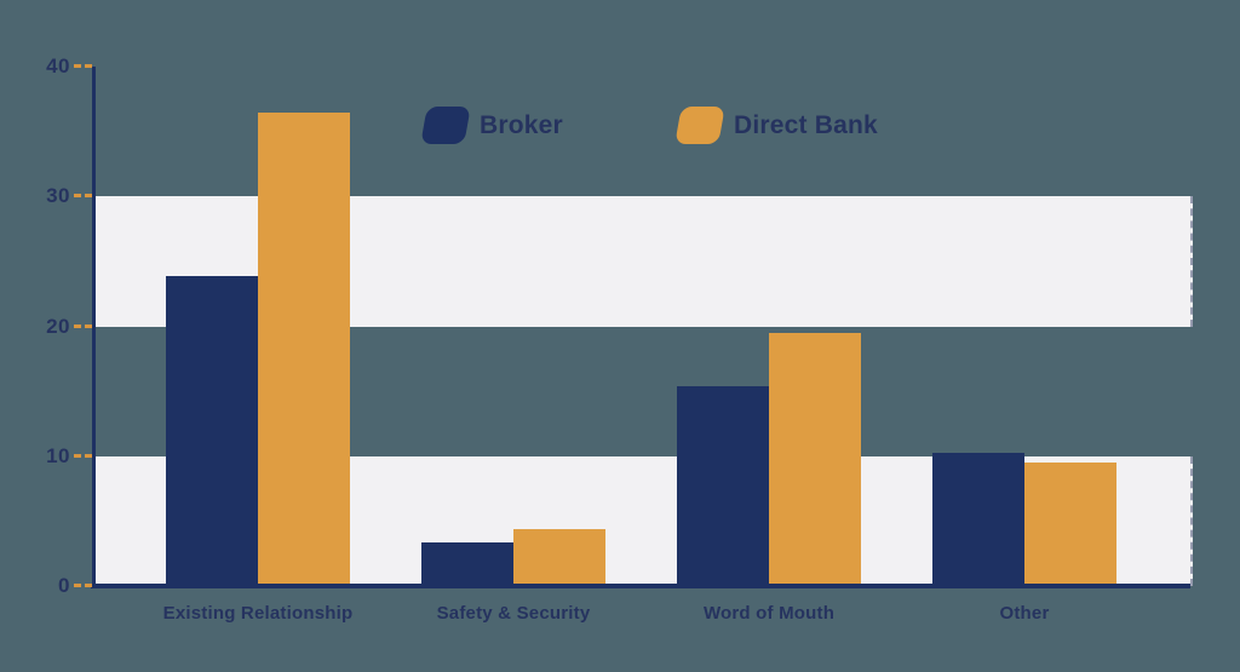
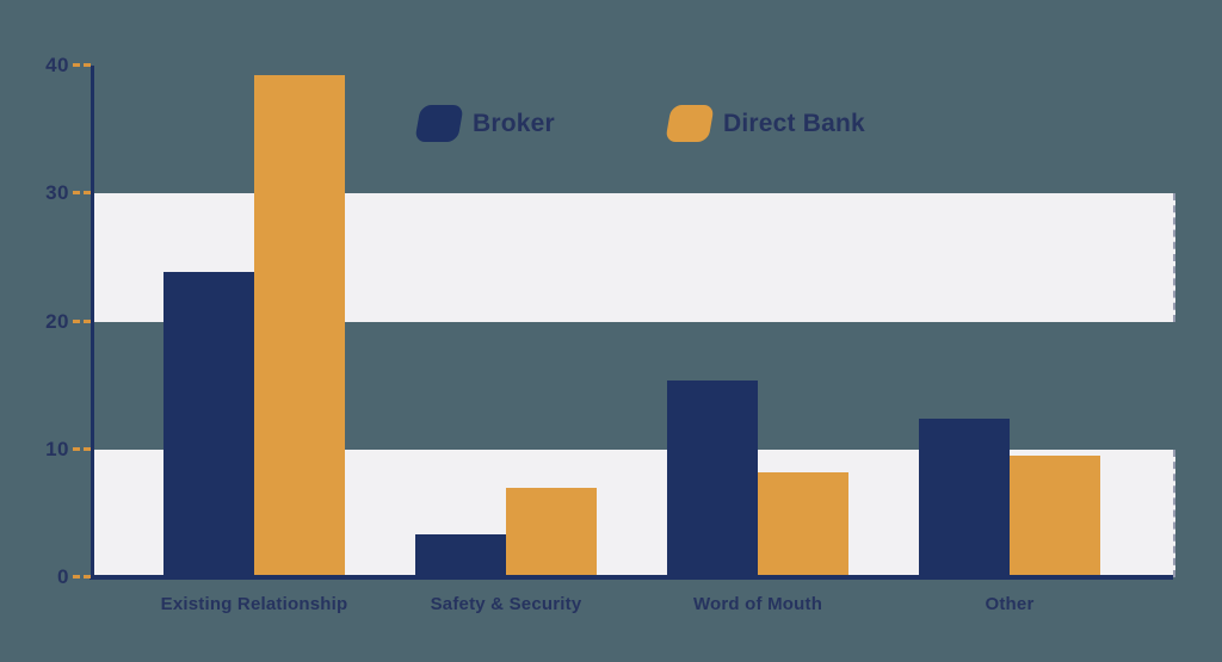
Direct Bank/Existing Relationship: 36.5 -> 39.3
Direct Bank/Safety & Security: 4.4 -> 7.0
Direct Bank/Word of Mouth: 19.5 -> 8.2
Broker/Other: 10.3 -> 12.4
